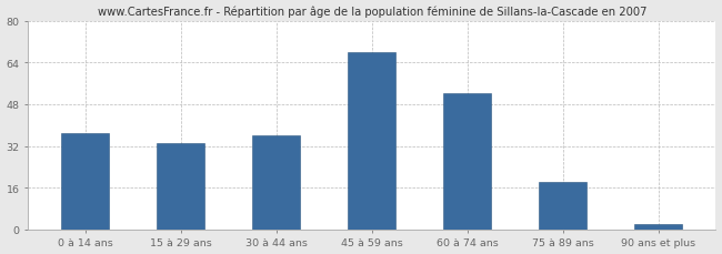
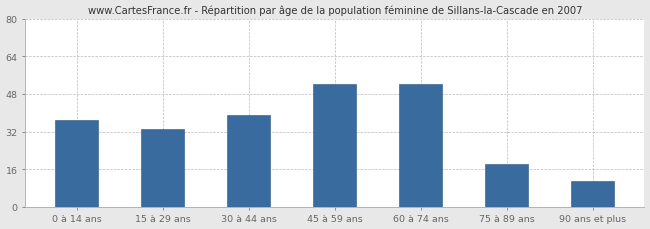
30 à 44 ans: 36 -> 39
45 à 59 ans: 68 -> 52
90 ans et plus: 2 -> 11
